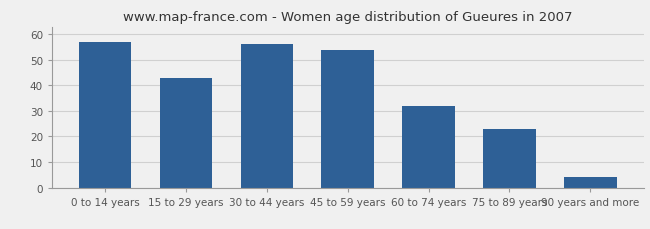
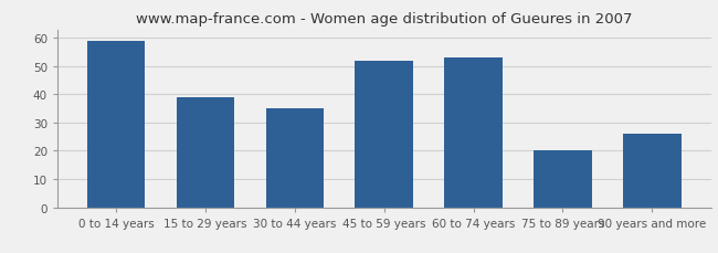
0 to 14 years: 57 -> 59
15 to 29 years: 43 -> 39
30 to 44 years: 56 -> 35
45 to 59 years: 54 -> 52
60 to 74 years: 32 -> 53
75 to 89 years: 23 -> 20
90 years and more: 4 -> 26
